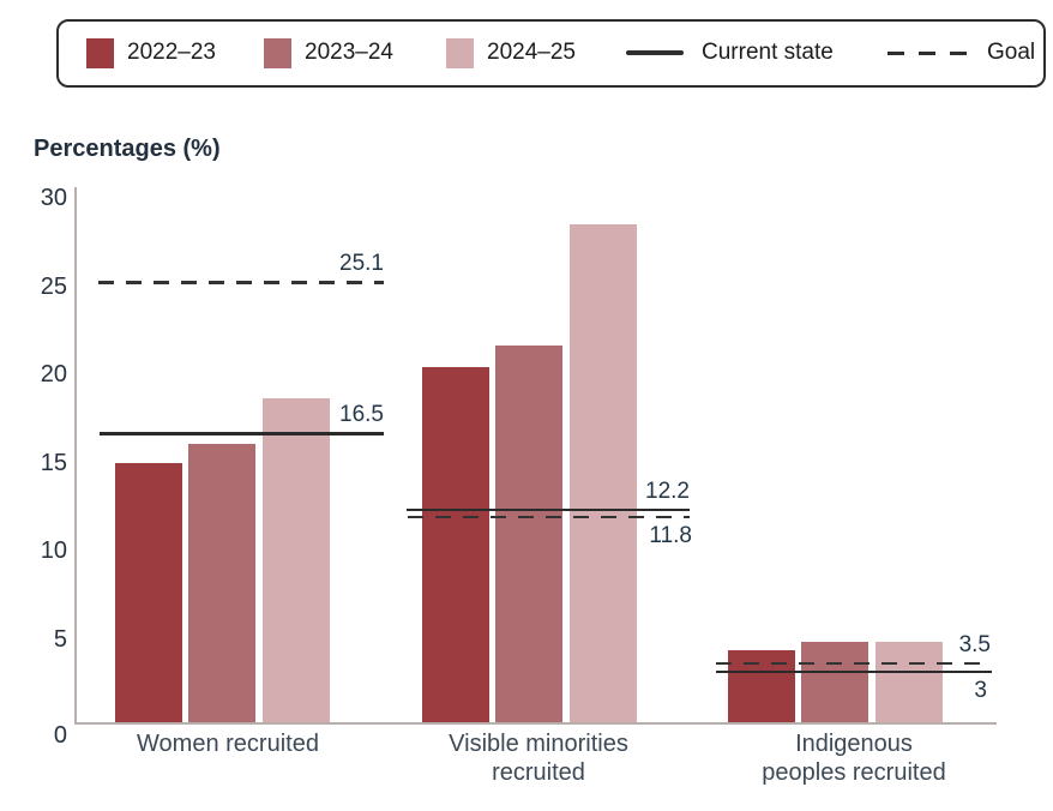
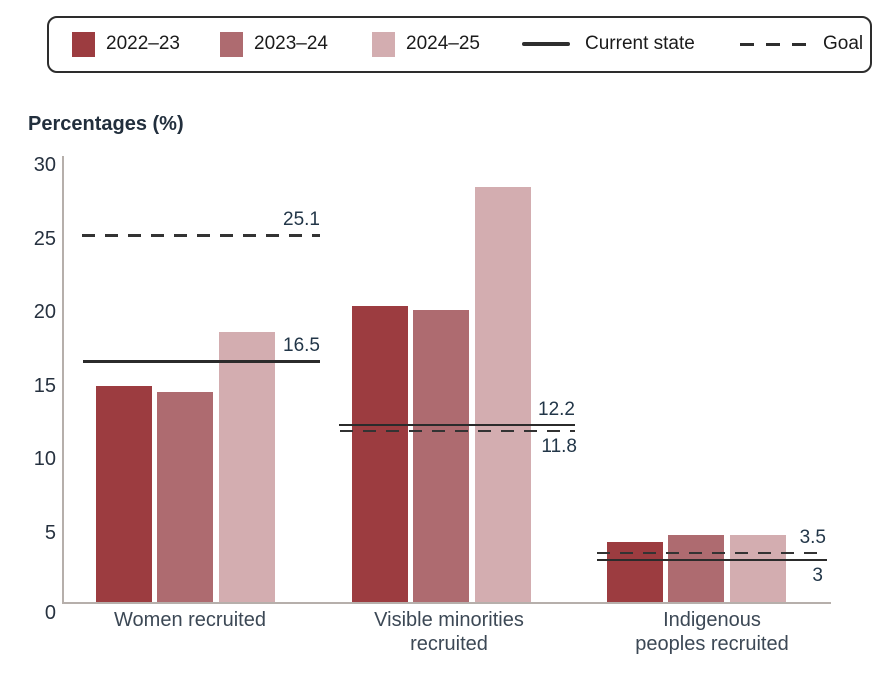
2023–24/Women recruited: 15.9 -> 14.4
2023–24/Visible minorities recruited: 21.5 -> 20.0
